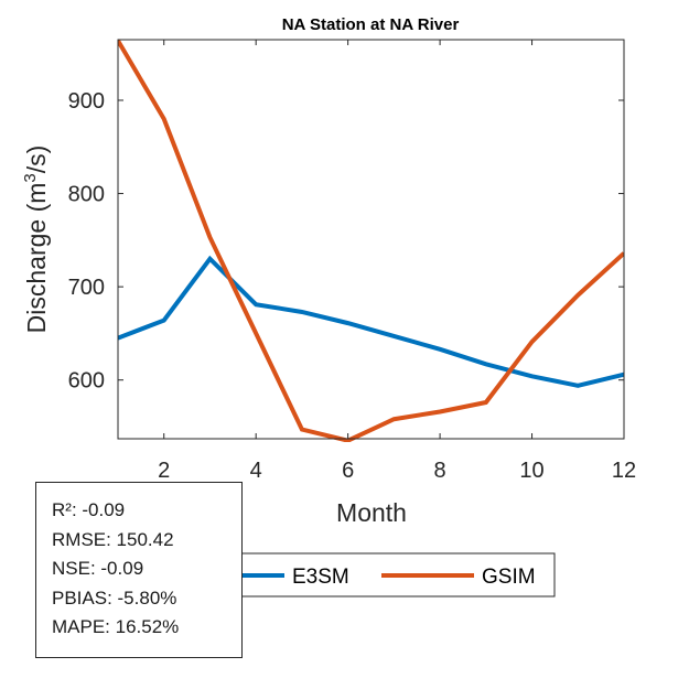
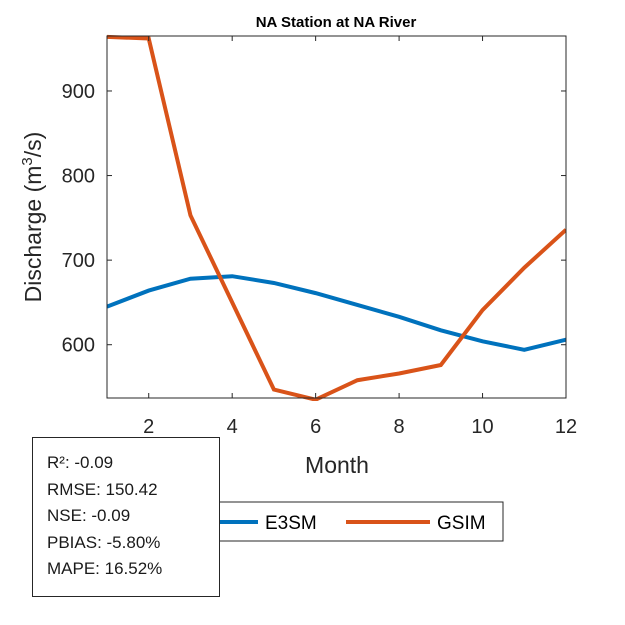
GSIM/2: 880 -> 960
E3SM/3: 730 -> 680
